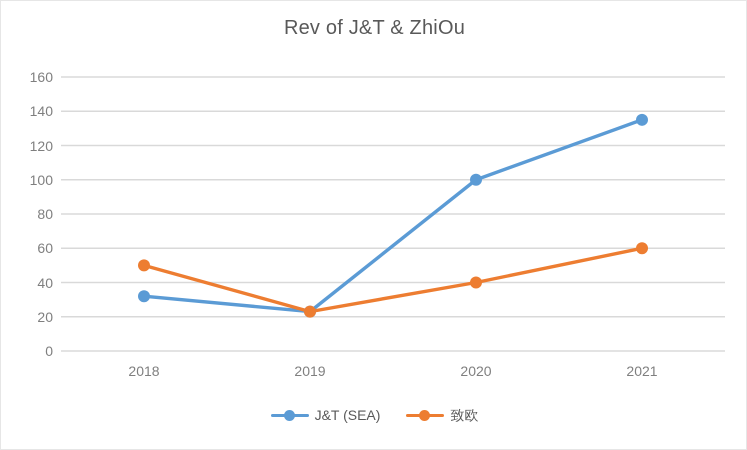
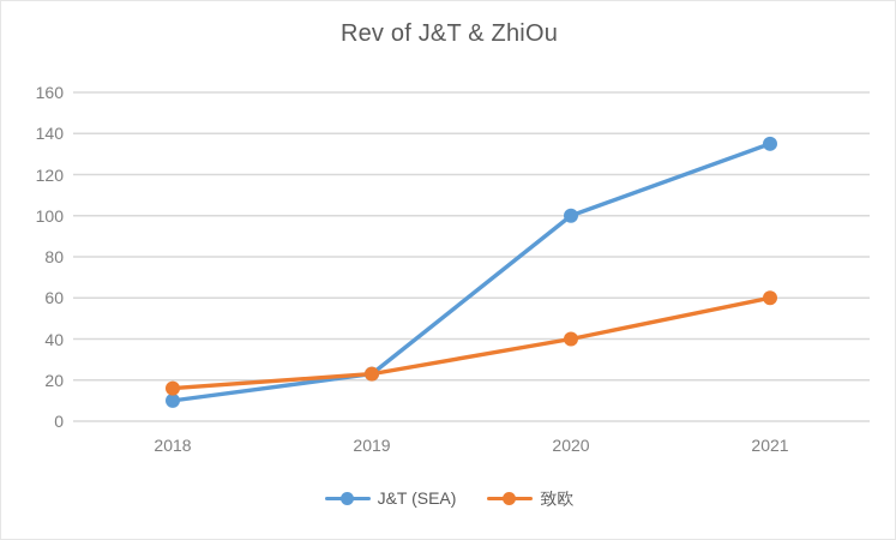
J&T (SEA)/2018: 32 -> 10
致欧/2018: 50 -> 16
